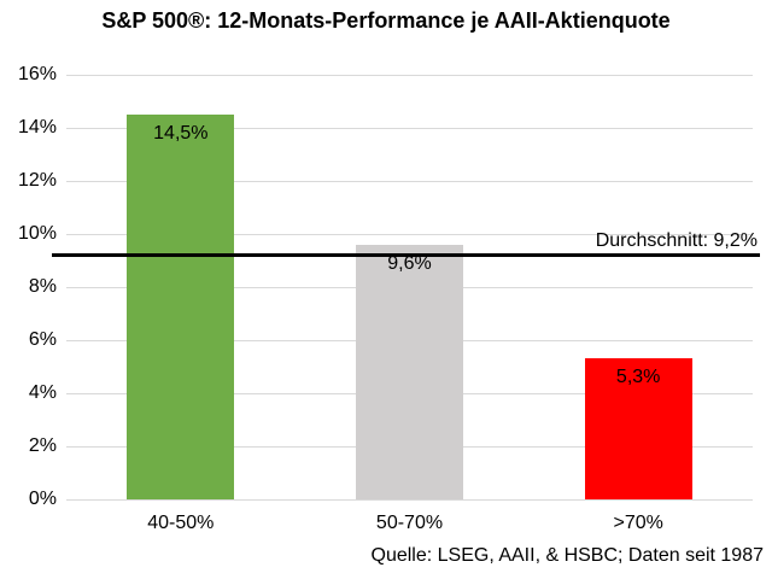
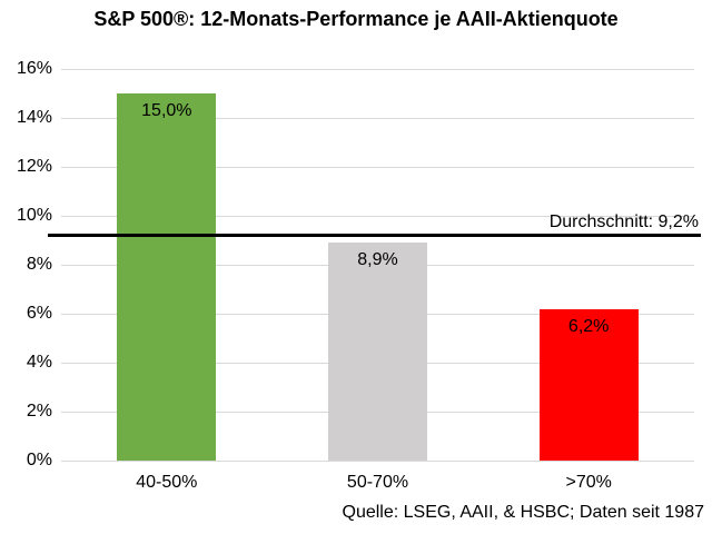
40-50%: 14,5% -> 15,0%
50-70%: 9,6% -> 8,9%
>70%: 5,3% -> 6,2%
